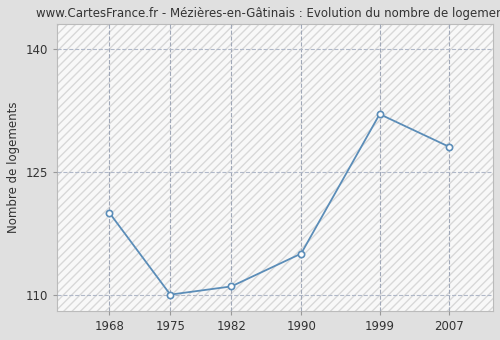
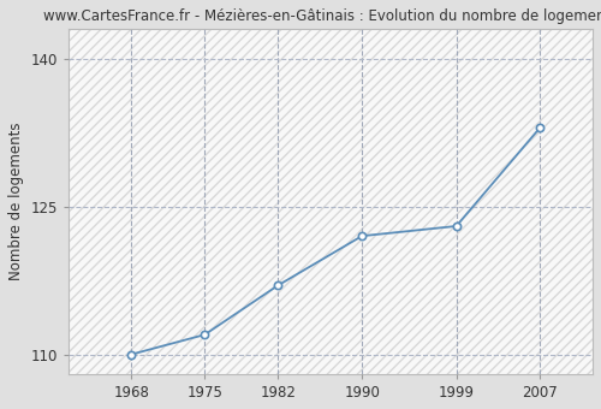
1968: 120 -> 110
1975: 110 -> 112
1982: 111 -> 117
1990: 115 -> 122
1999: 132 -> 123
2007: 128 -> 133
